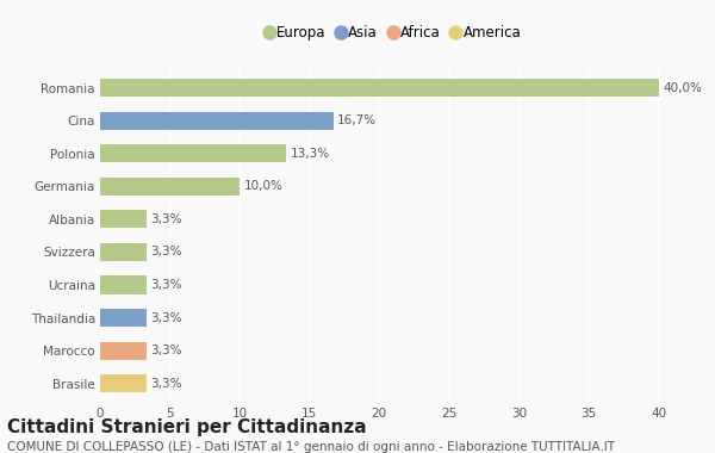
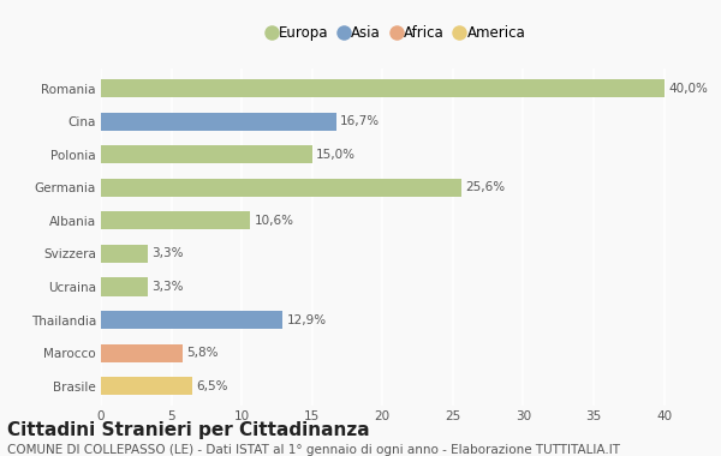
Polonia: 13,3% -> 15,0%
Germania: 10,0% -> 25,6%
Albania: 3,3% -> 10,6%
Thailandia: 3,3% -> 12,9%
Marocco: 3,3% -> 5,8%
Brasile: 3,3% -> 6,5%
